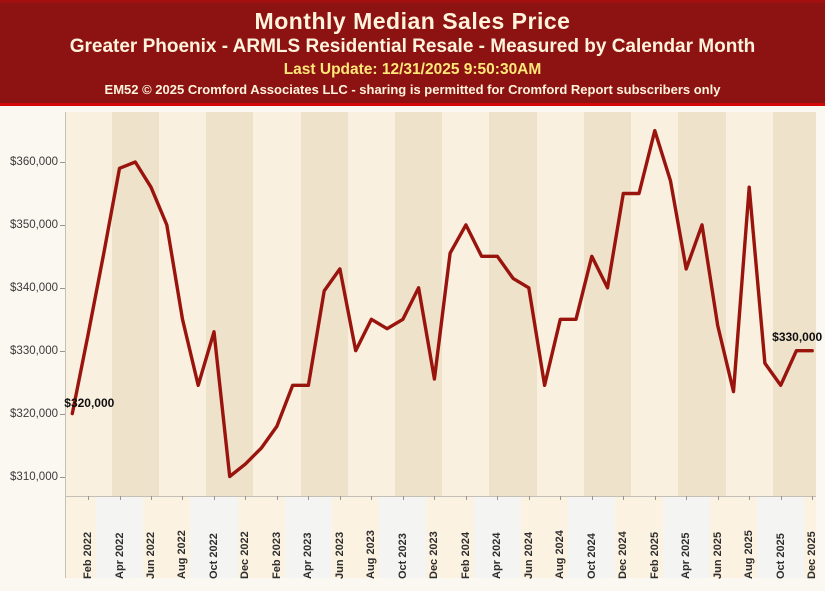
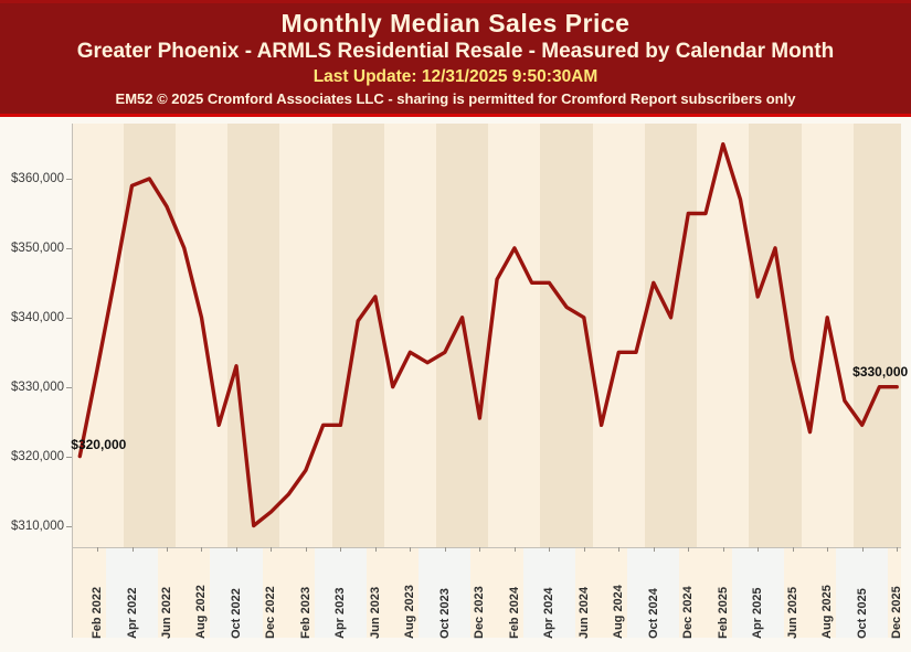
Aug 2022: $335000 -> $340000
Aug 2025: $356000 -> $340000
